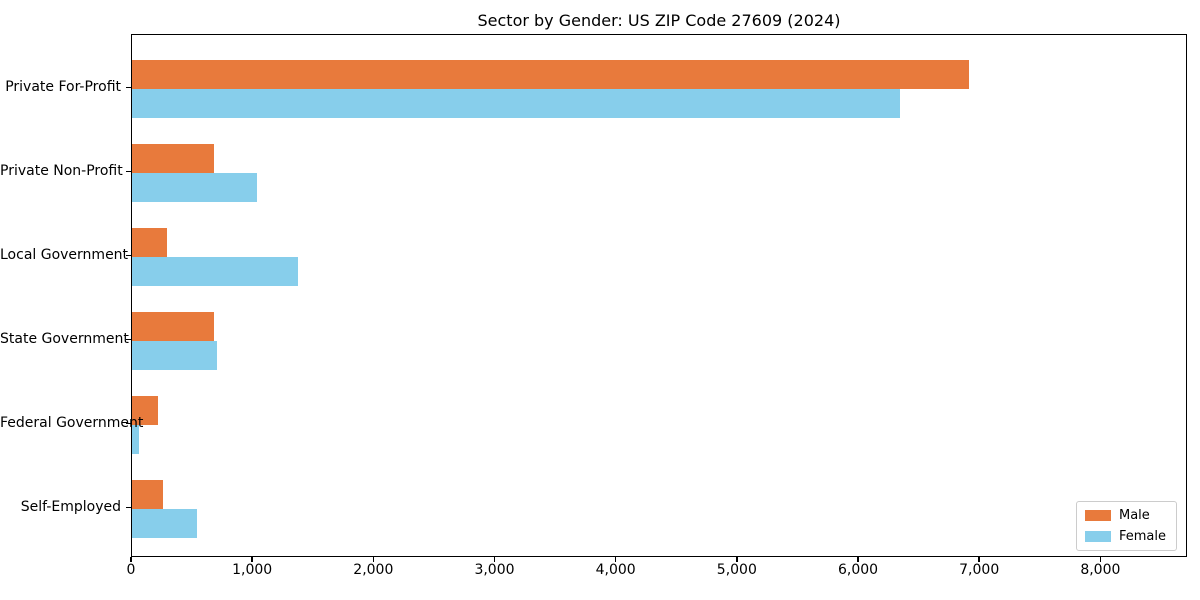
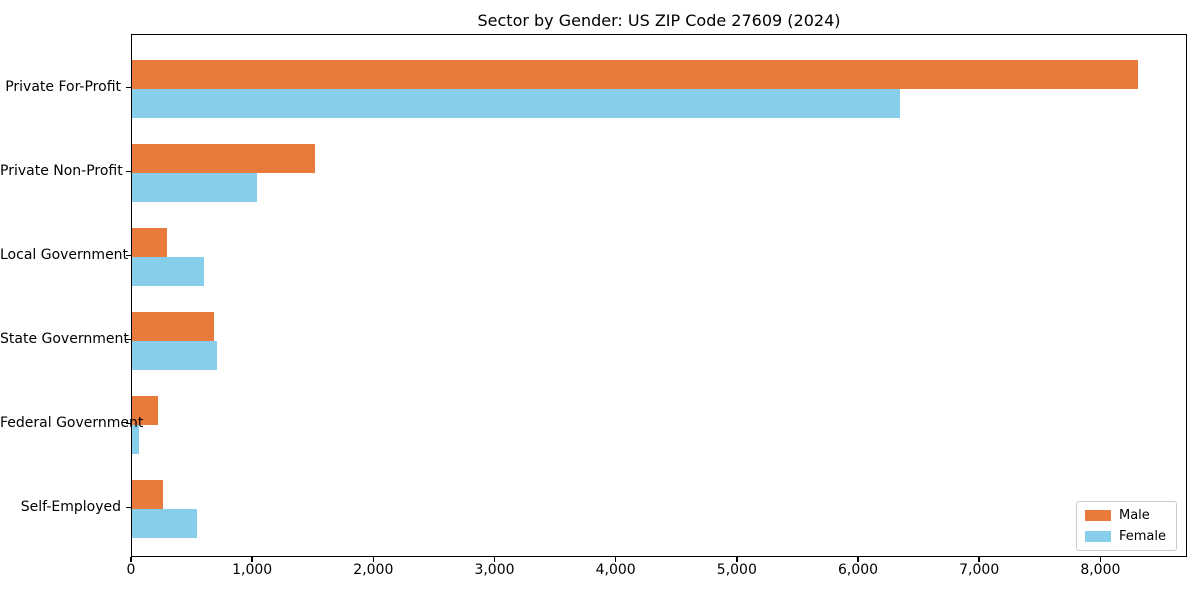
Male/Private For-Profit: 6910 -> 8300
Male/Private Non-Profit: 680 -> 1510
Female/Local Government: 1370 -> 600
